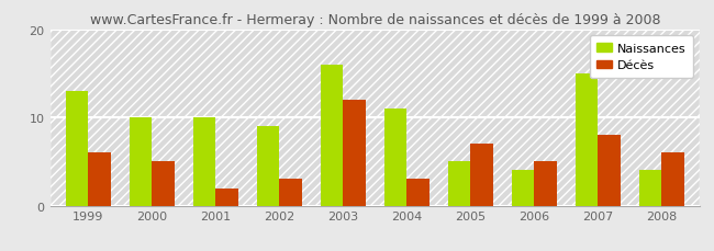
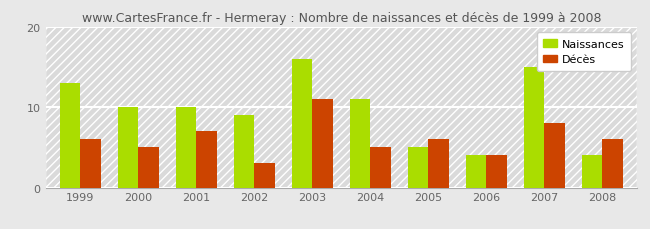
Décès/2001: 2 -> 7
Décès/2003: 12 -> 11
Décès/2004: 3 -> 5
Décès/2005: 7 -> 6
Décès/2006: 5 -> 4
